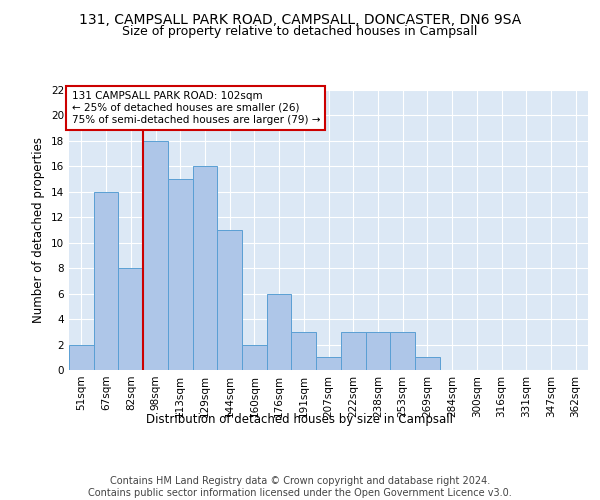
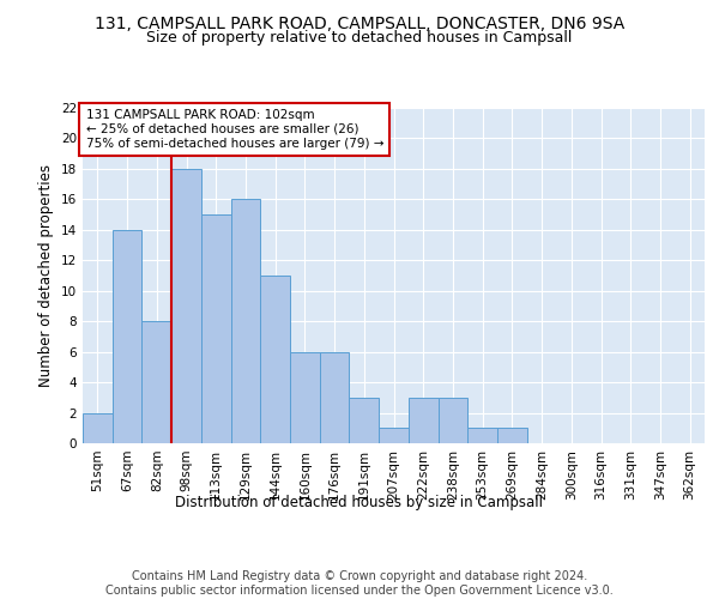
160sqm: 2 -> 6
253sqm: 3 -> 1
